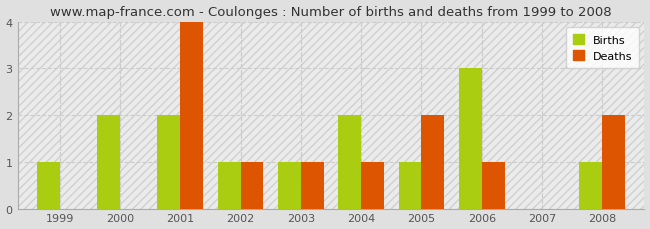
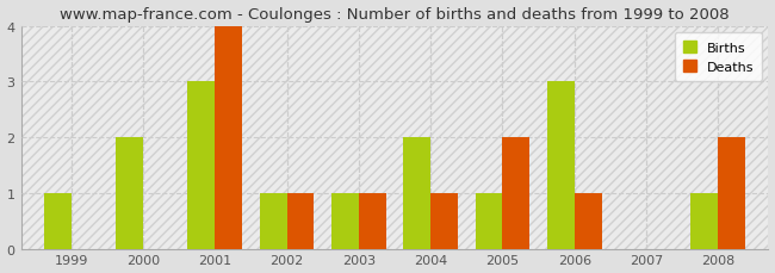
Births/2001: 2 -> 3
